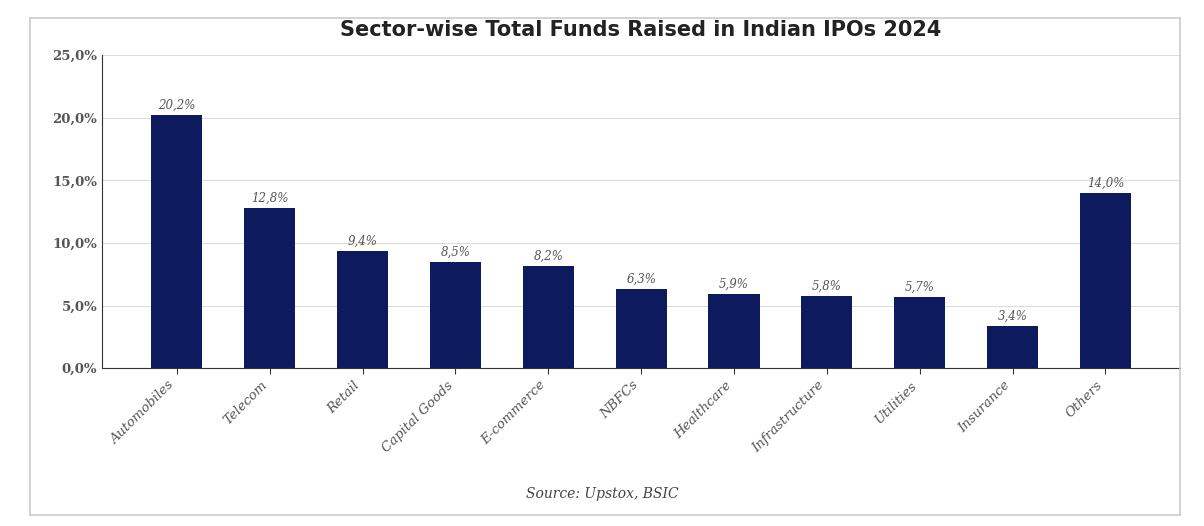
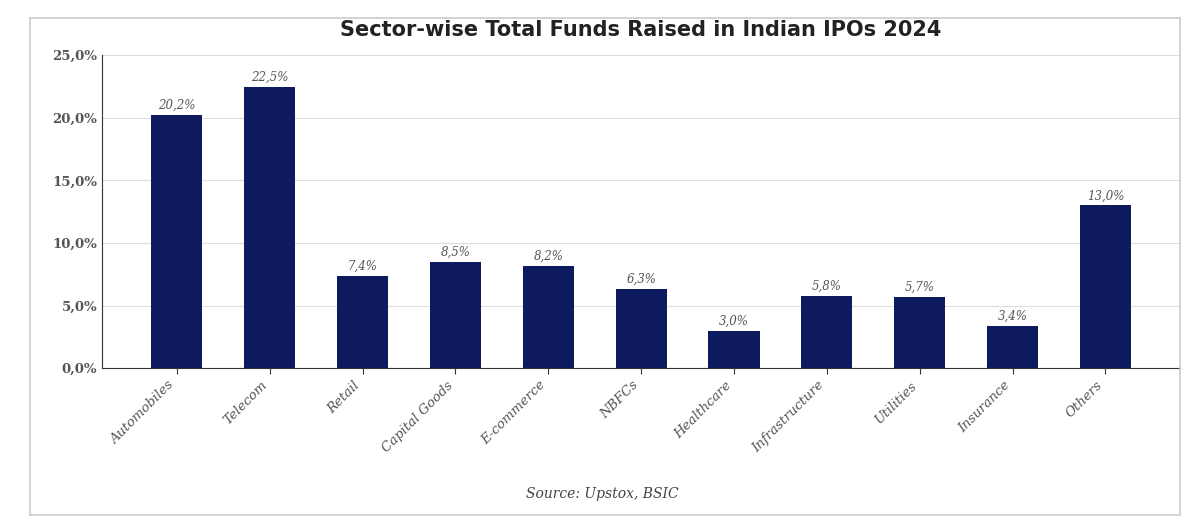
Telecom: 12,8% -> 22,5%
Retail: 9,4% -> 7,4%
Healthcare: 5,9% -> 3,0%
Others: 14,0% -> 13,0%
